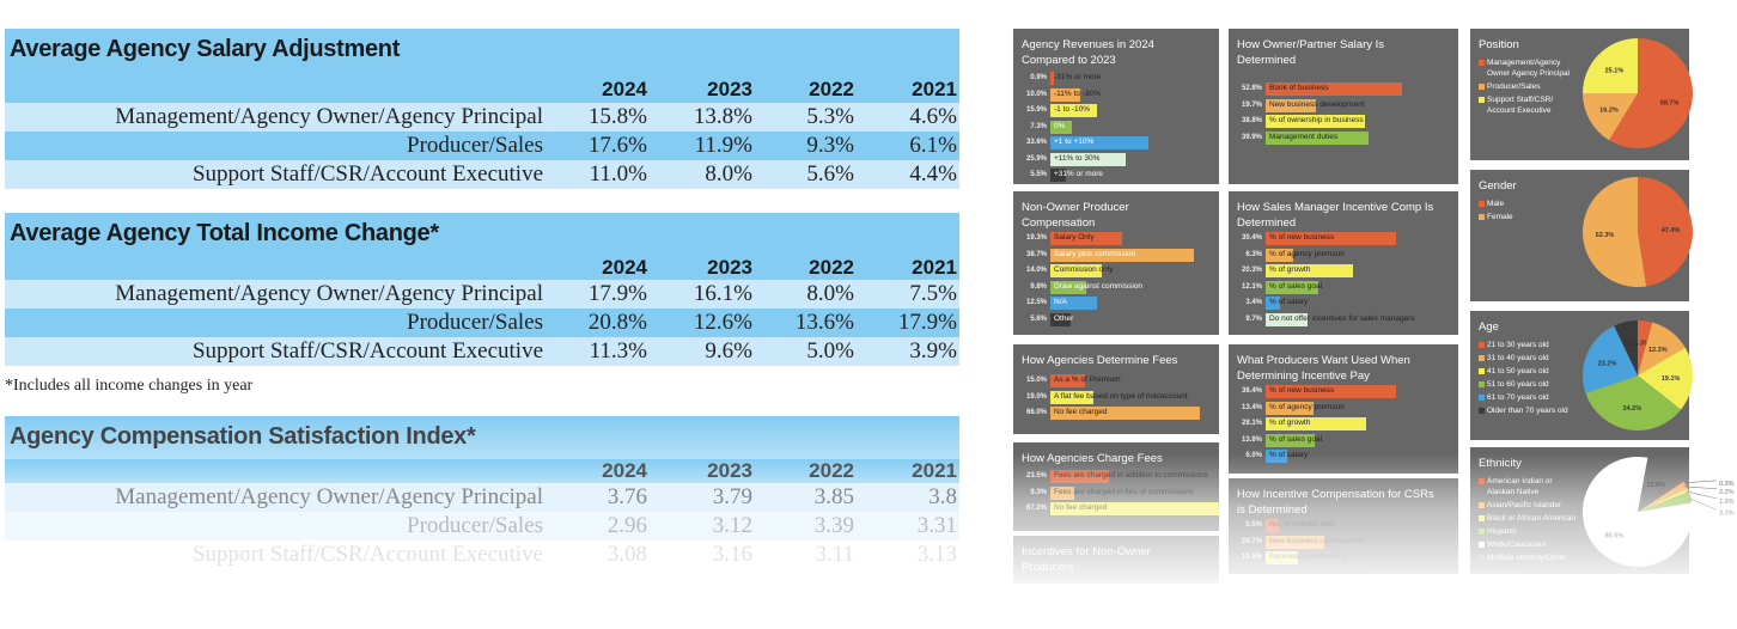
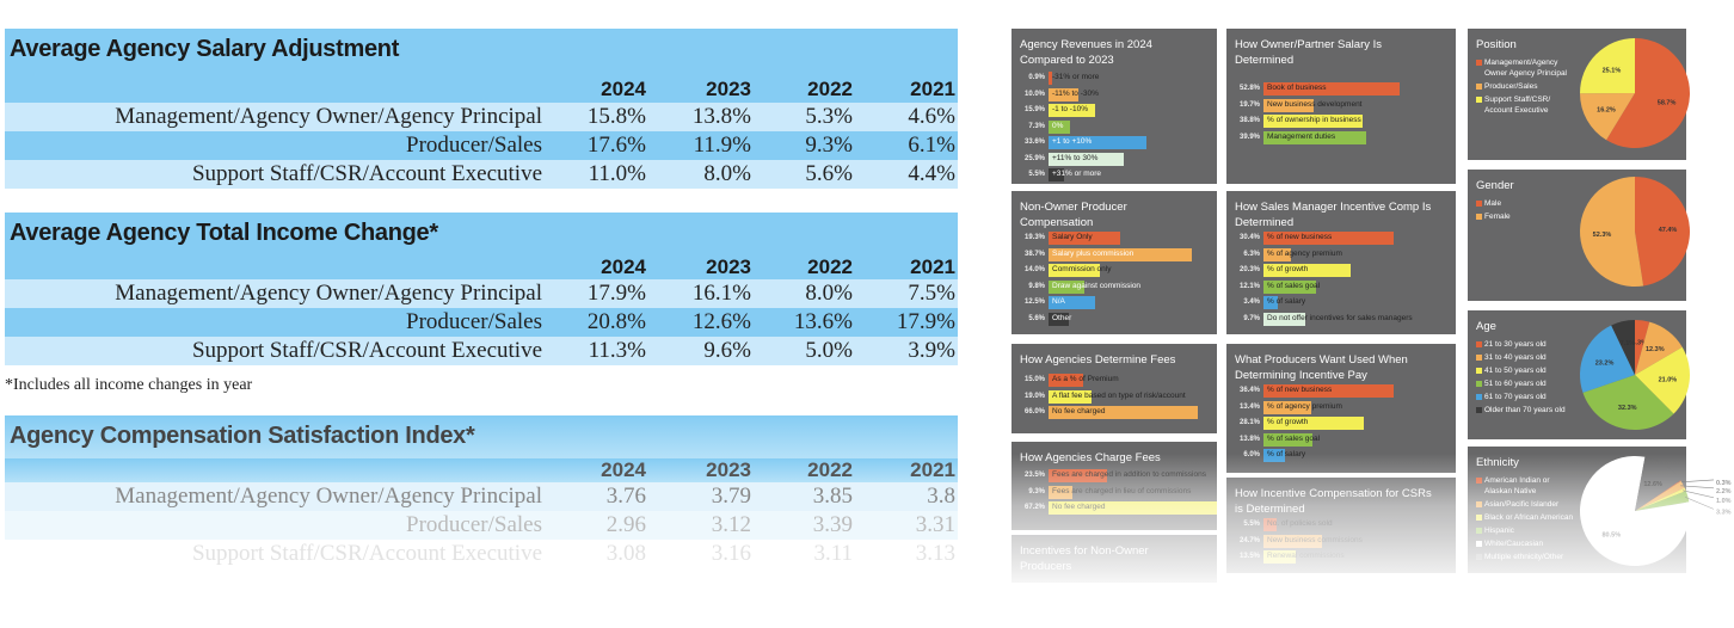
Age/41 to 50 years old: 19.1% -> 21.0%
Age/51 to 60 years old: 34.2% -> 32.3%
